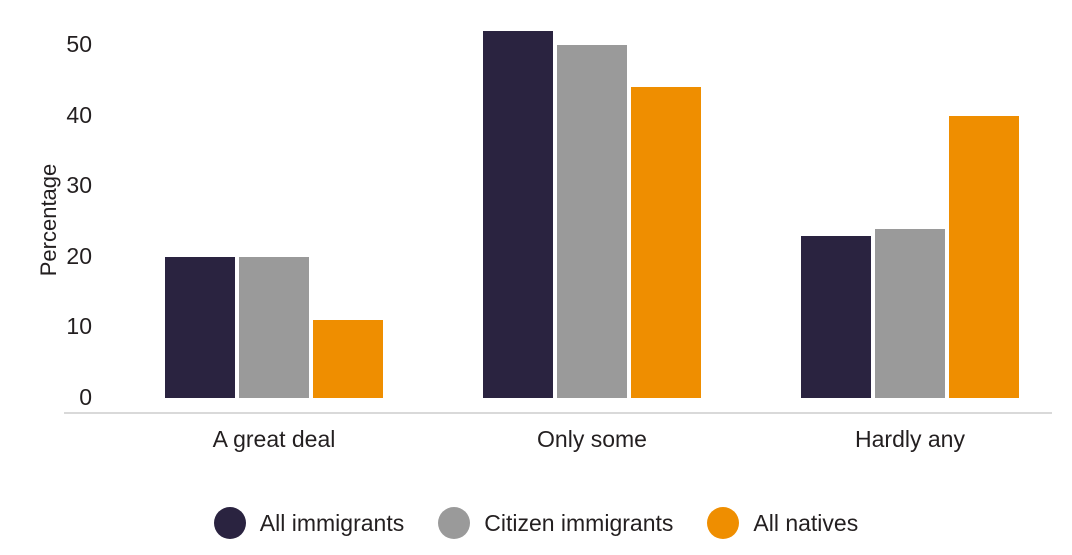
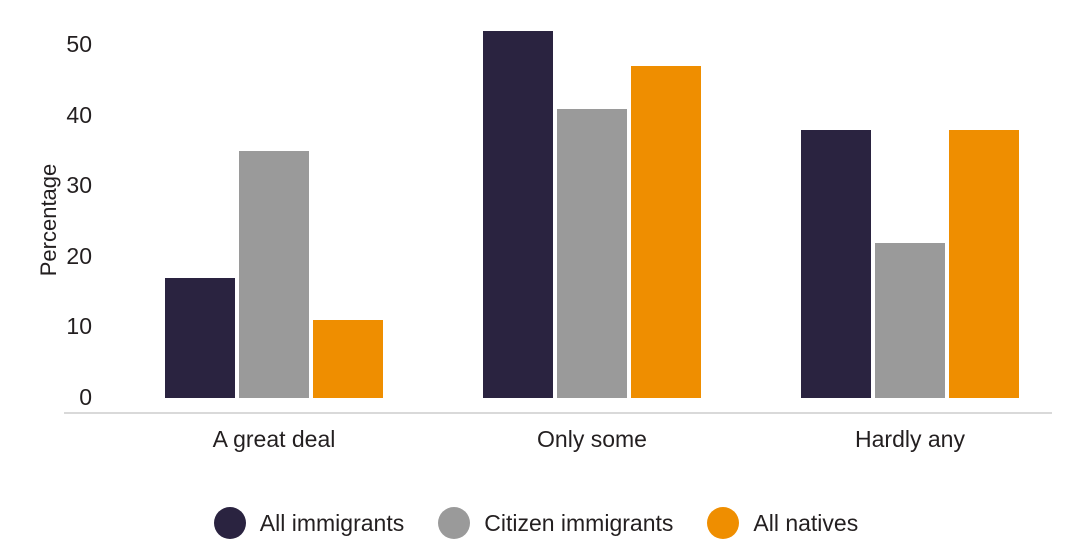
All immigrants/A great deal: 20 -> 17
Citizen immigrants/A great deal: 20 -> 35
Citizen immigrants/Only some: 50 -> 41
All natives/Only some: 44 -> 47
All immigrants/Hardly any: 23 -> 38
Citizen immigrants/Hardly any: 24 -> 22
All natives/Hardly any: 40 -> 38
